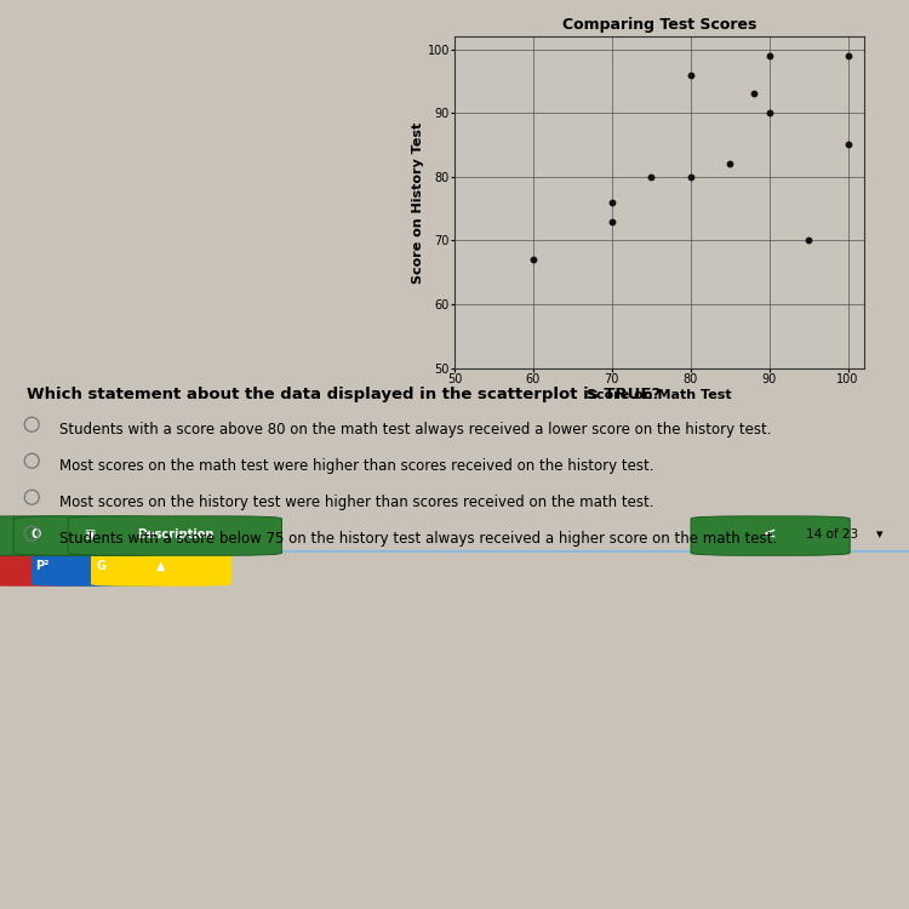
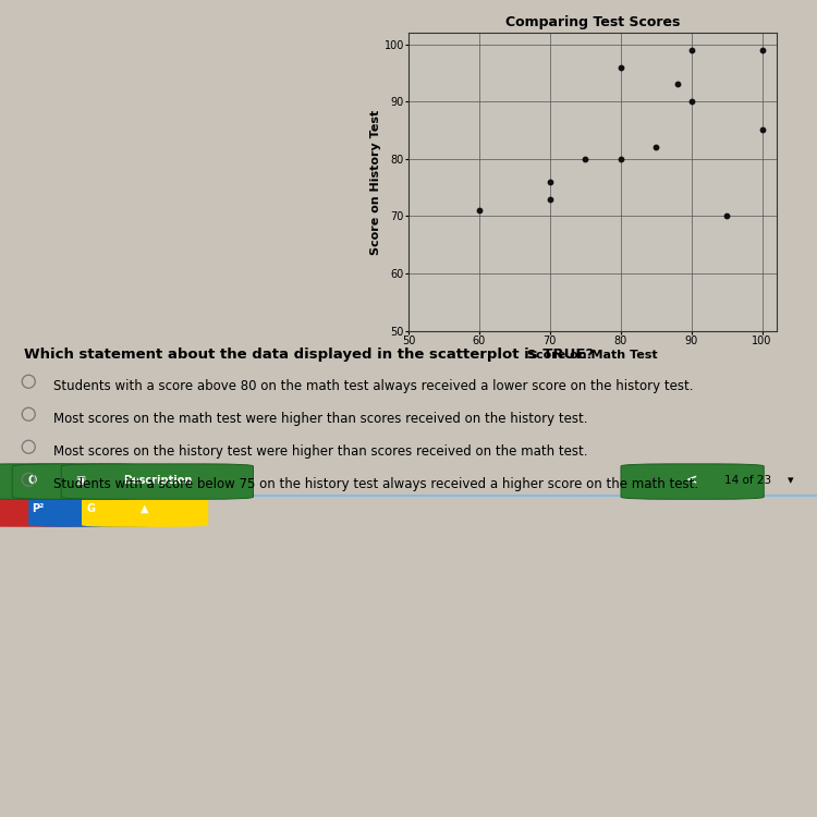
60: 67 -> 71
